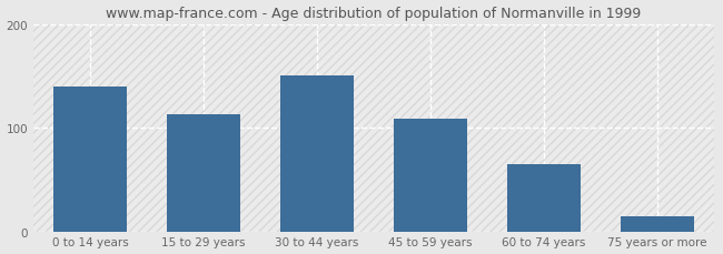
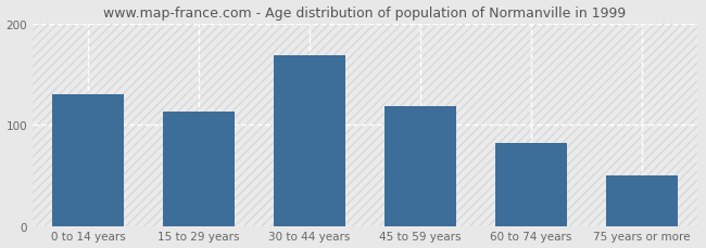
0 to 14 years: 140 -> 130
30 to 44 years: 150 -> 168
45 to 59 years: 109 -> 118
60 to 74 years: 65 -> 82
75 years or more: 15 -> 50
